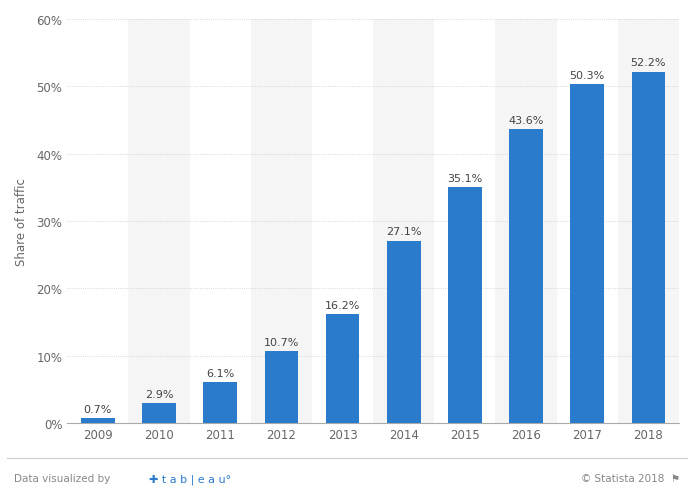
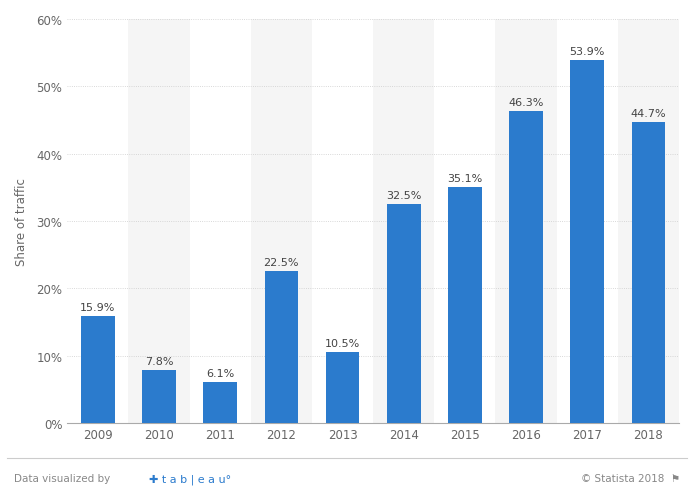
2009: 0.7% -> 15.9%
2010: 2.9% -> 7.8%
2012: 10.7% -> 22.5%
2013: 16.2% -> 10.5%
2014: 27.1% -> 32.5%
2016: 43.6% -> 46.3%
2017: 50.3% -> 53.9%
2018: 52.2% -> 44.7%
